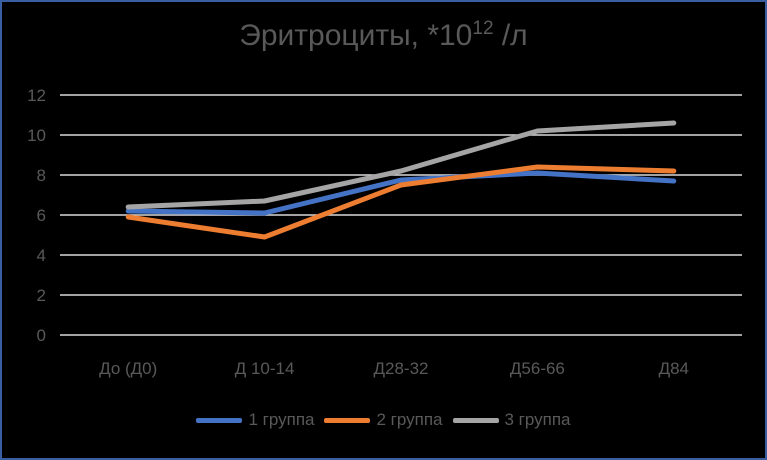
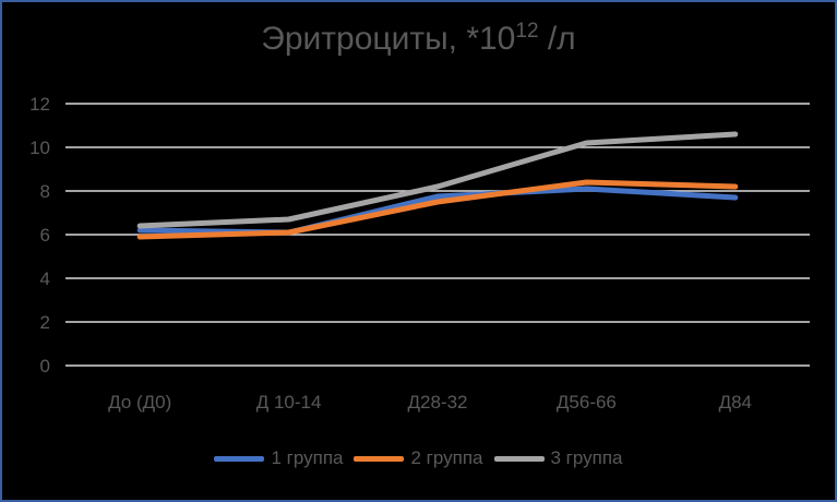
2 группа/Д 10-14: 4.9 -> 6.1
